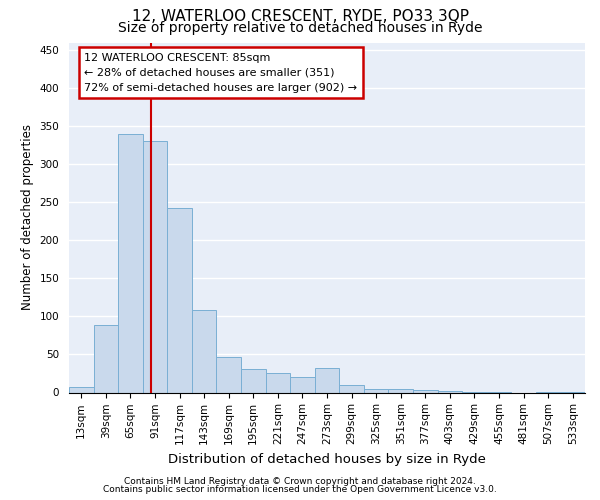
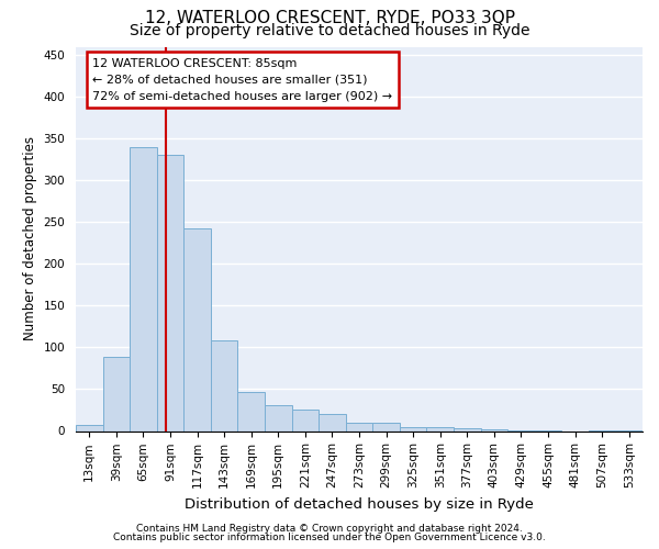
273sqm: 32 -> 10
